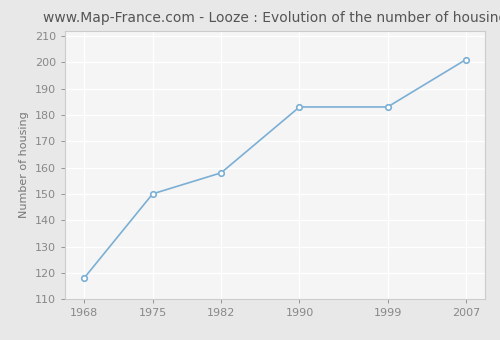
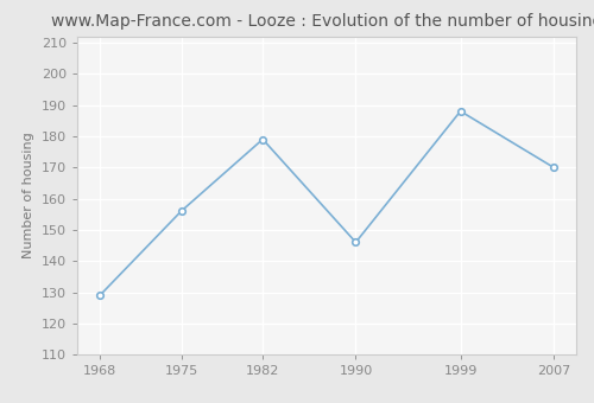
1968: 118 -> 129
1975: 150 -> 156
1982: 158 -> 179
1990: 183 -> 146
1999: 183 -> 188
2007: 201 -> 170
